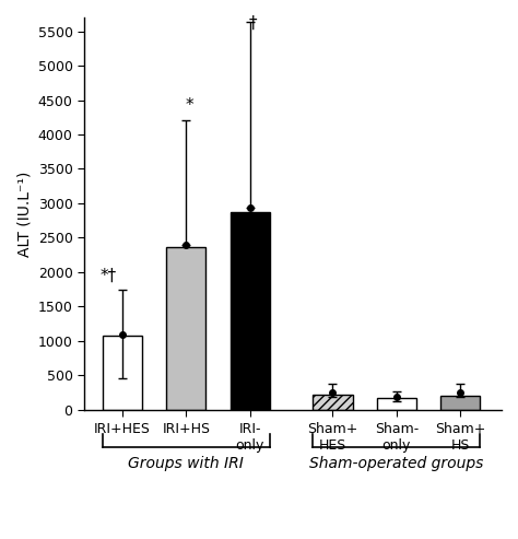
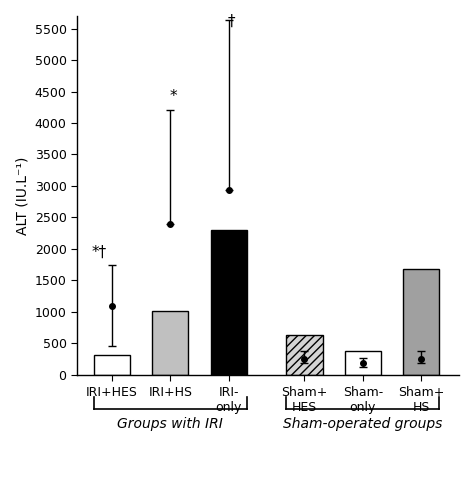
IRI+HES: 1080 -> 320
IRI+HS: 2360 -> 1020
IRI- only: 2870 -> 2300
Sham+ HES: 220 -> 640
Sham- only: 180 -> 380
Sham+ HS: 210 -> 1680
